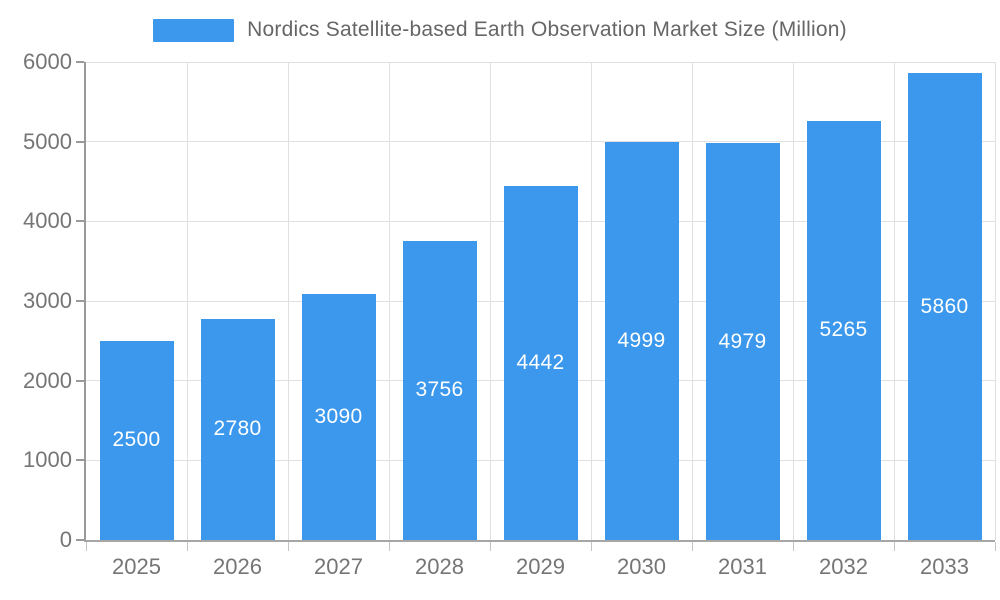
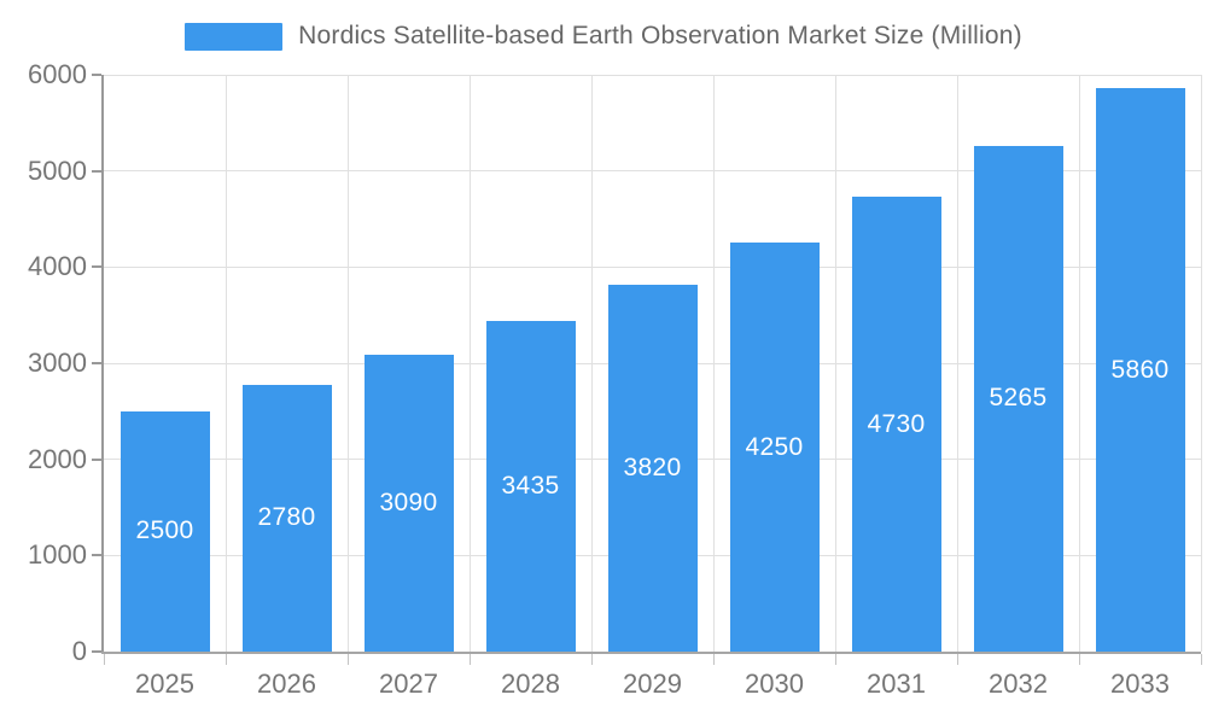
2028: 3756 -> 3435
2029: 4442 -> 3820
2030: 4999 -> 4250
2031: 4979 -> 4730
